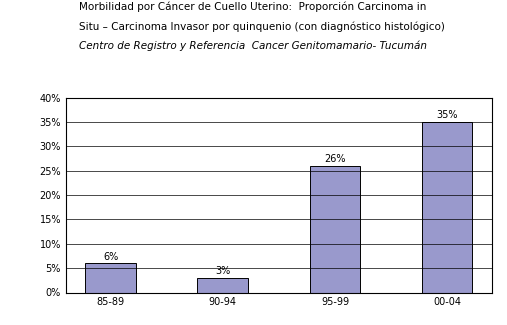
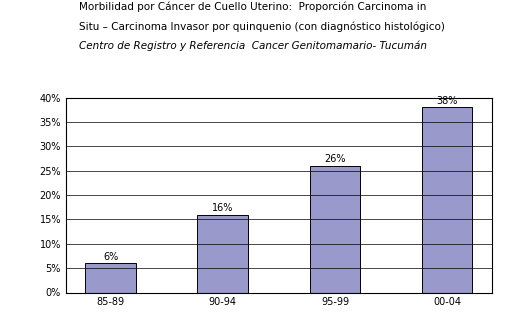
90-94: 3% -> 16%
00-04: 35% -> 38%
